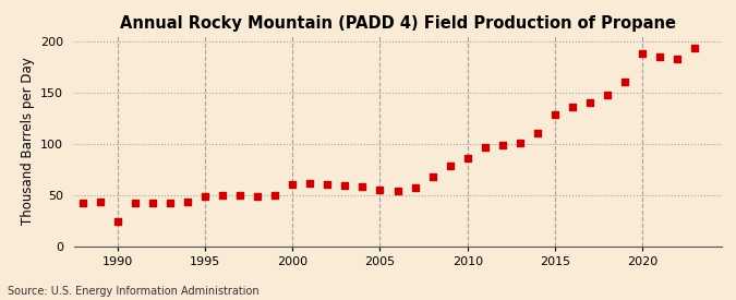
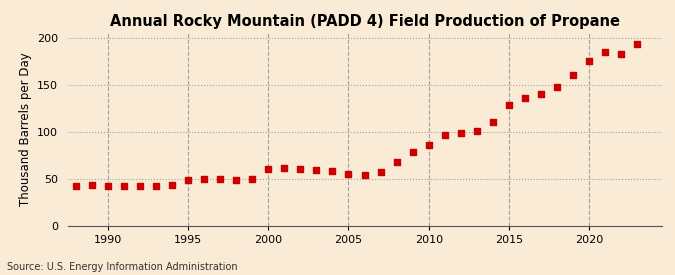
1990: 24 -> 42
2020: 188 -> 175
